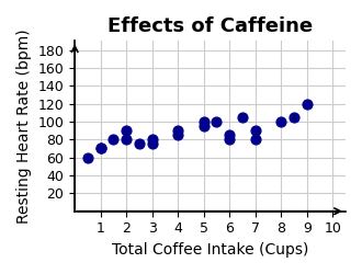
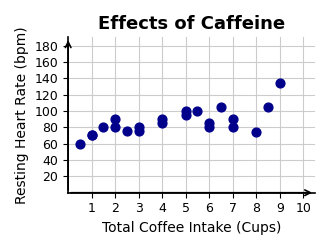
8: 100 -> 74
9: 120 -> 134
